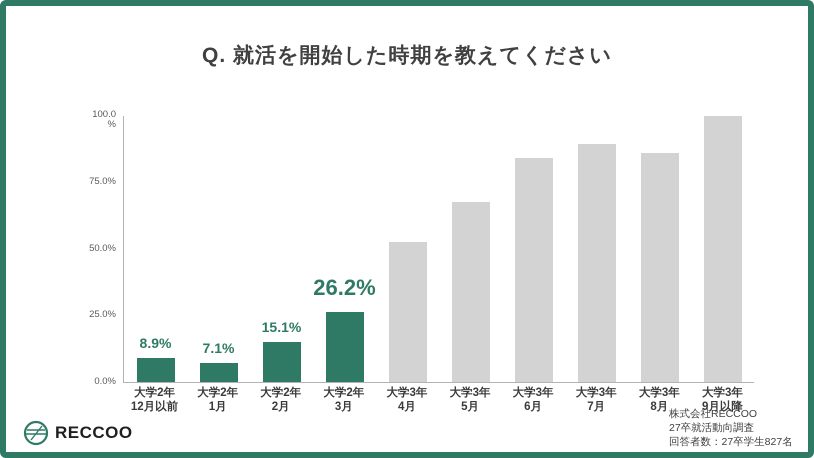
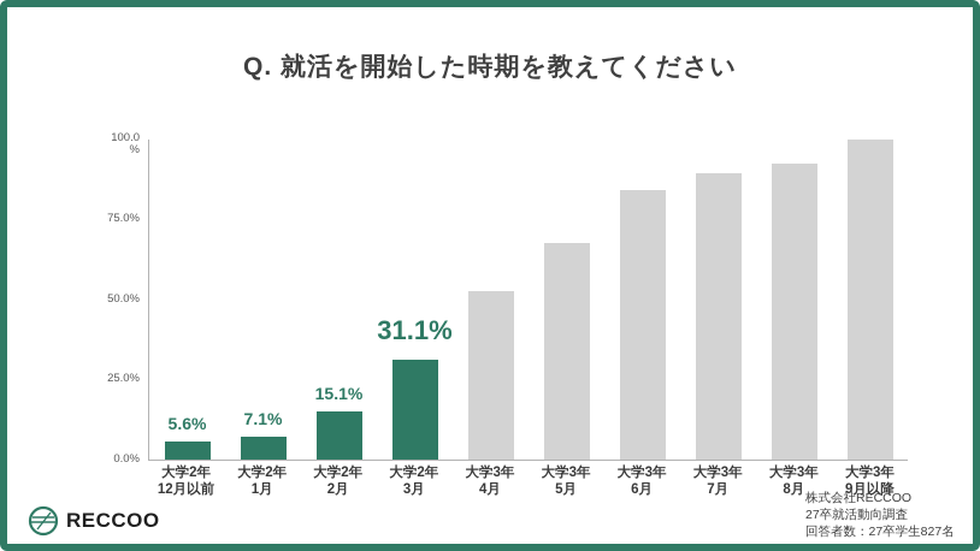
大学2年 12月以前: 8.9% -> 5.6%
大学2年 3月: 26.2% -> 31.1%
大学3年 8月: 86% -> 93%
